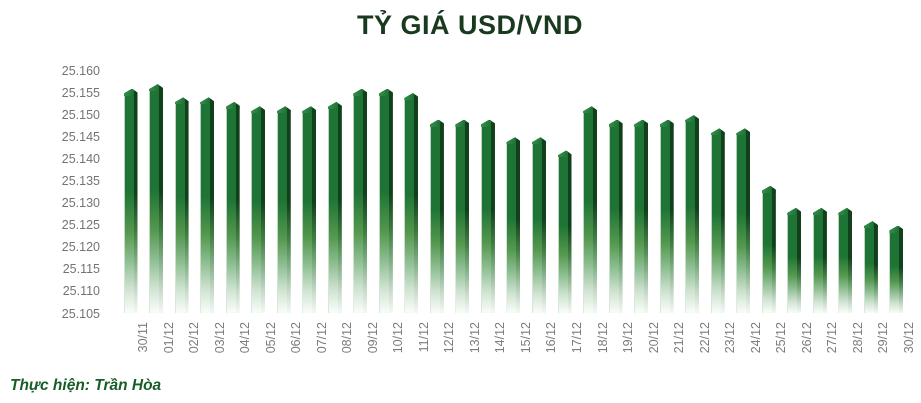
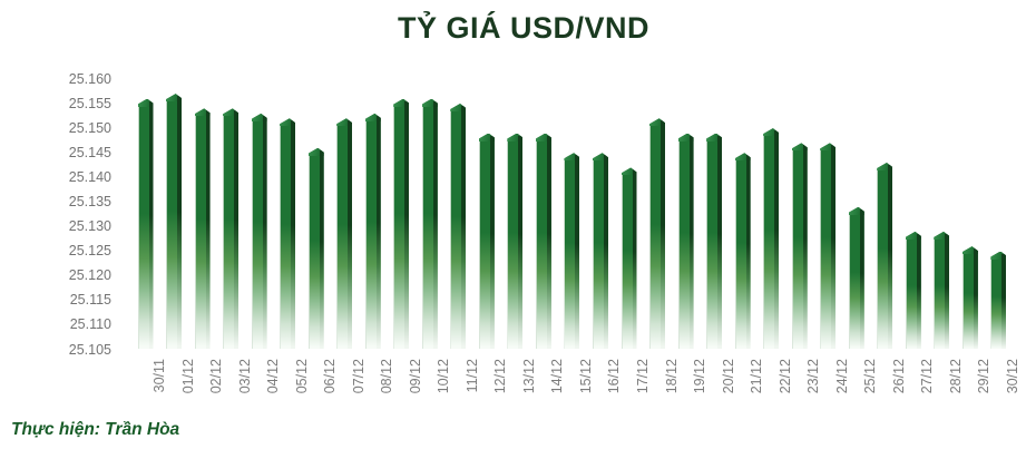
06/12: 25151 -> 25145
21/12: 25148 -> 25144
26/12: 25128 -> 25142
